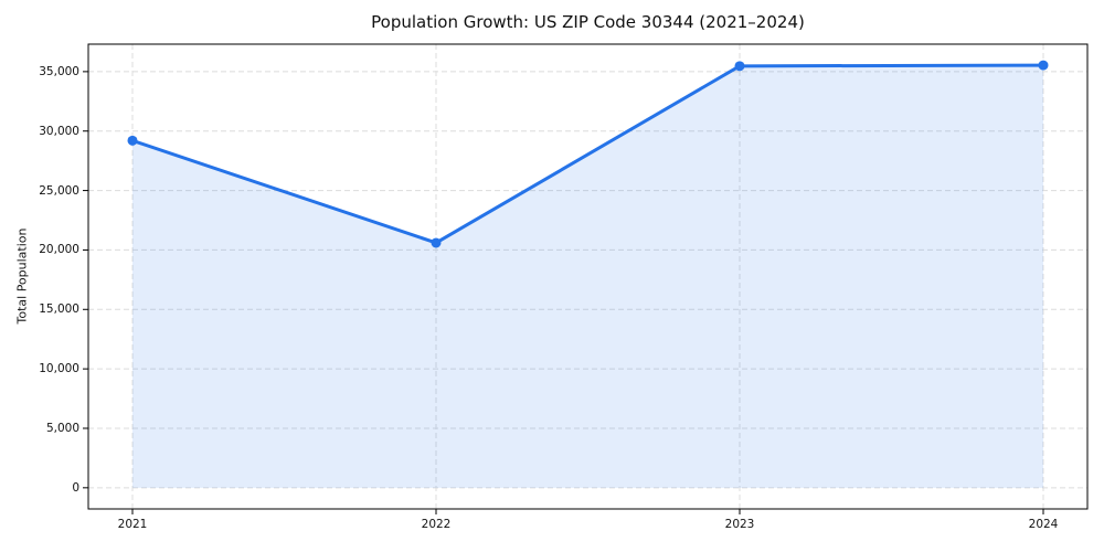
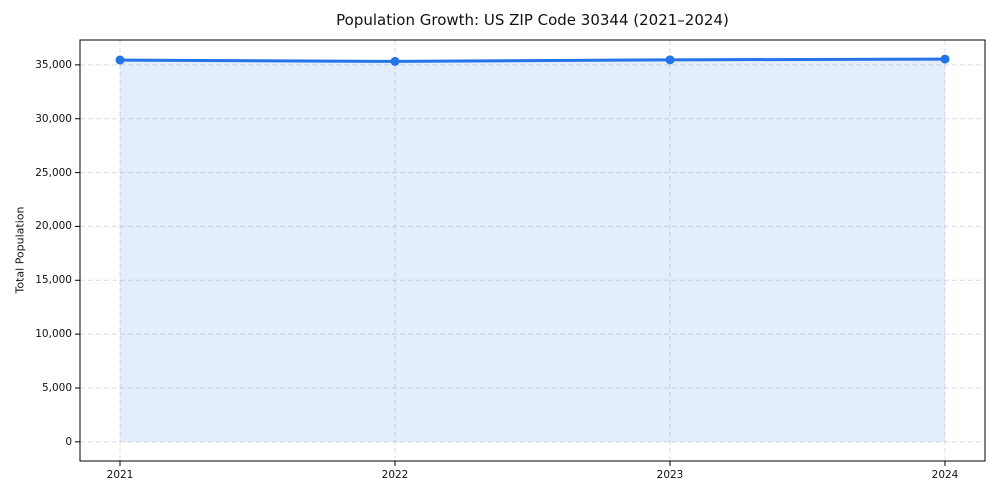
2021: 29200 -> 35400
2022: 20600 -> 35300
